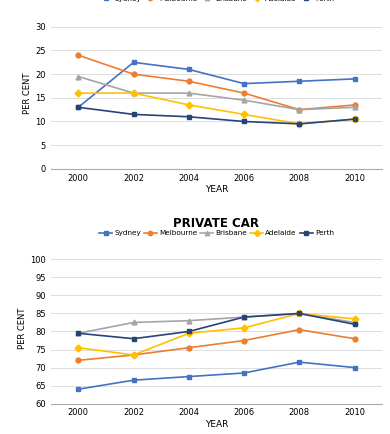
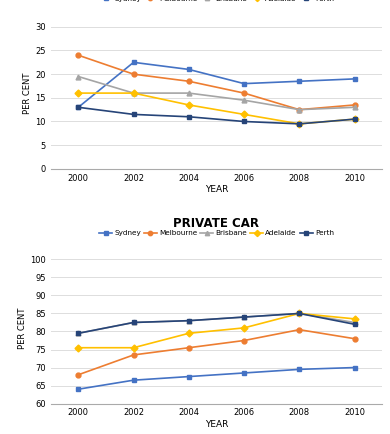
PRIVATE CAR/Melbourne/2000: 72.0 -> 68.0
PRIVATE CAR/Adelaide/2002: 73.5 -> 75.5
PRIVATE CAR/Perth/2002: 78.0 -> 82.5
PRIVATE CAR/Perth/2004: 80.0 -> 83.0
PRIVATE CAR/Sydney/2008: 71.5 -> 69.5
